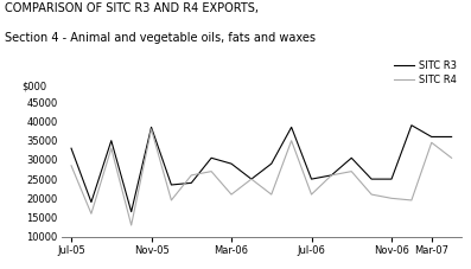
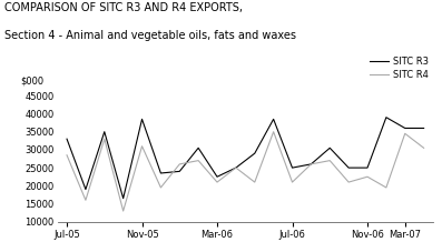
SITC R4/Nov-05: 38000 -> 31000
SITC R3/Mar-06: 29000 -> 22500
SITC R4/Nov-06: 20000 -> 22500
